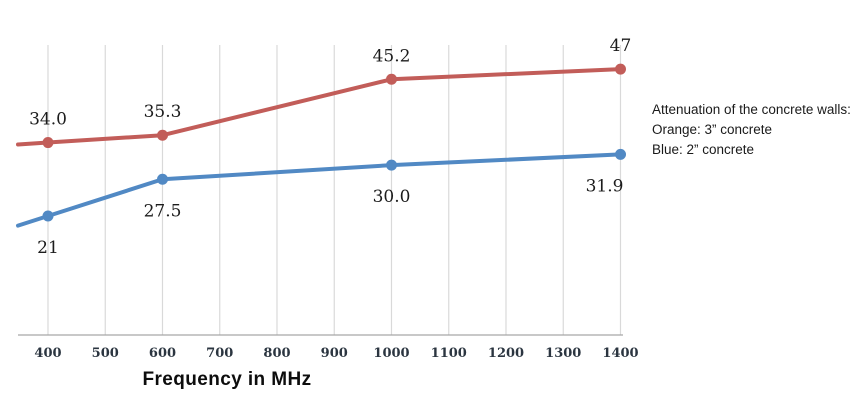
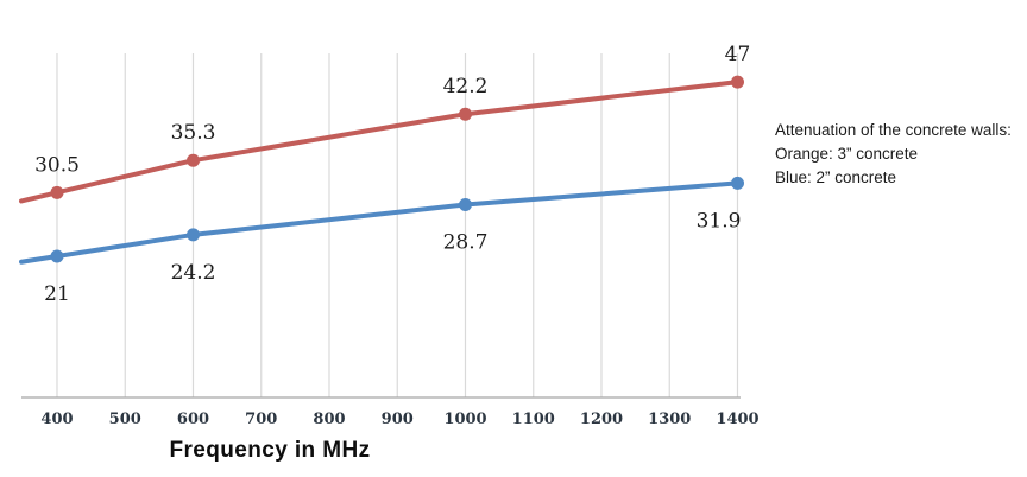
Orange: 3” concrete/400: 34.0 -> 30.5
Blue: 2” concrete/600: 27.5 -> 24.2
Orange: 3” concrete/1000: 45.2 -> 42.2
Blue: 2” concrete/1000: 30.0 -> 28.7
